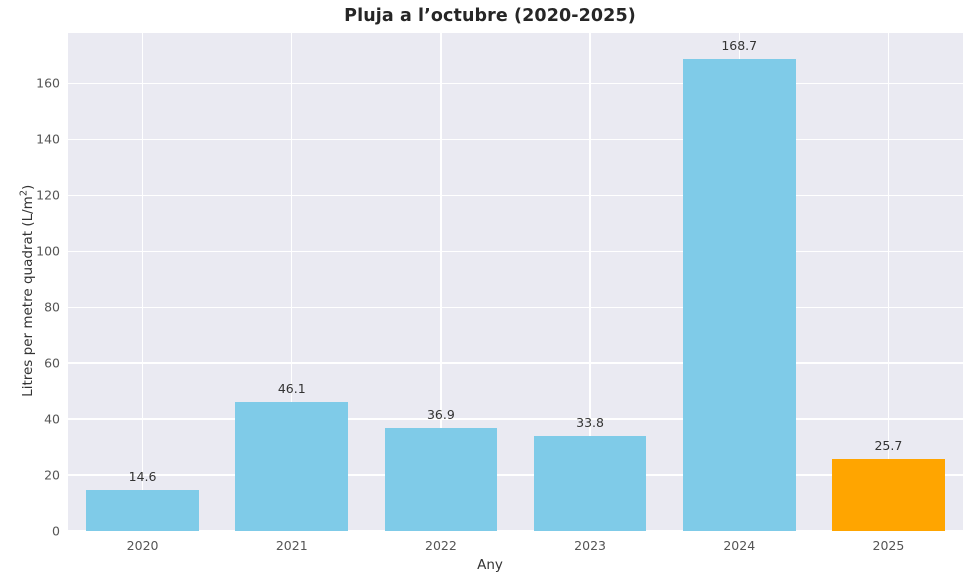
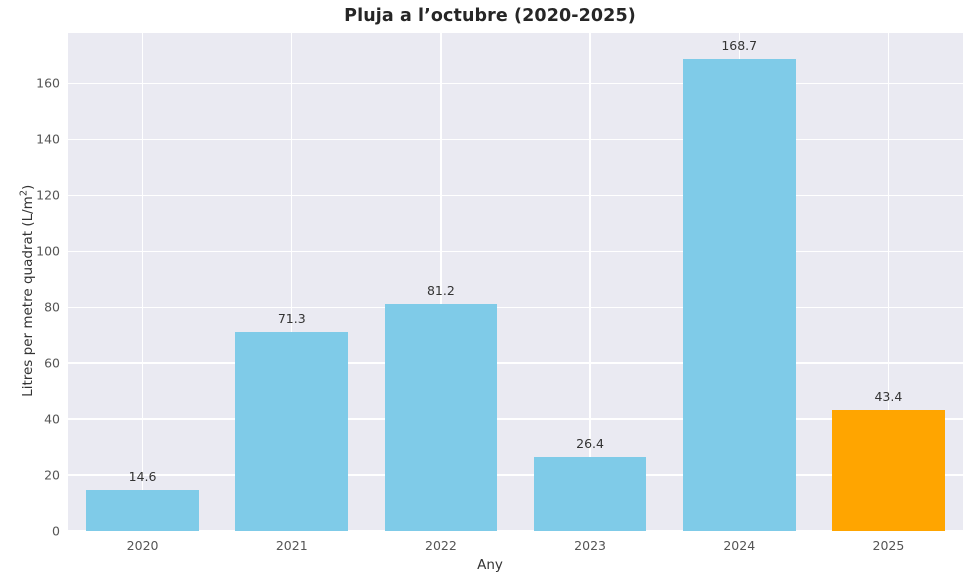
2021: 46.1 -> 71.3
2022: 36.9 -> 81.2
2023: 33.8 -> 26.4
2025: 25.7 -> 43.4
